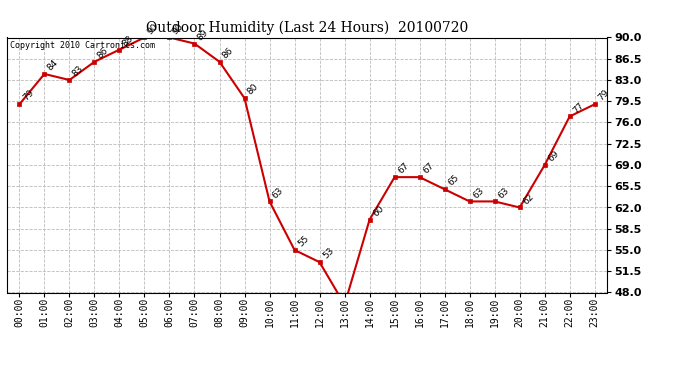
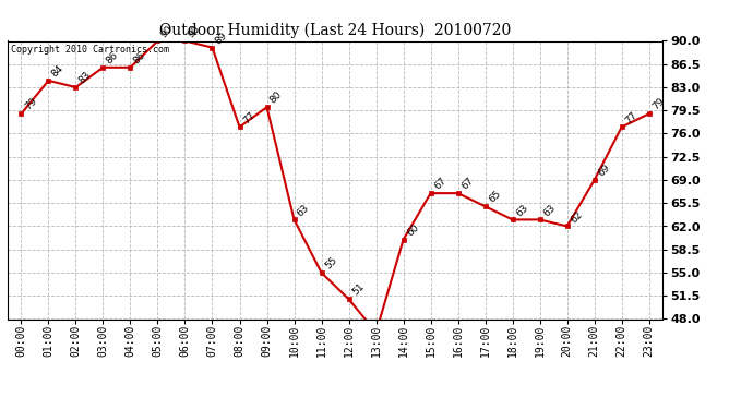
04:00: 88 -> 86
08:00: 86 -> 77
12:00: 53 -> 51
